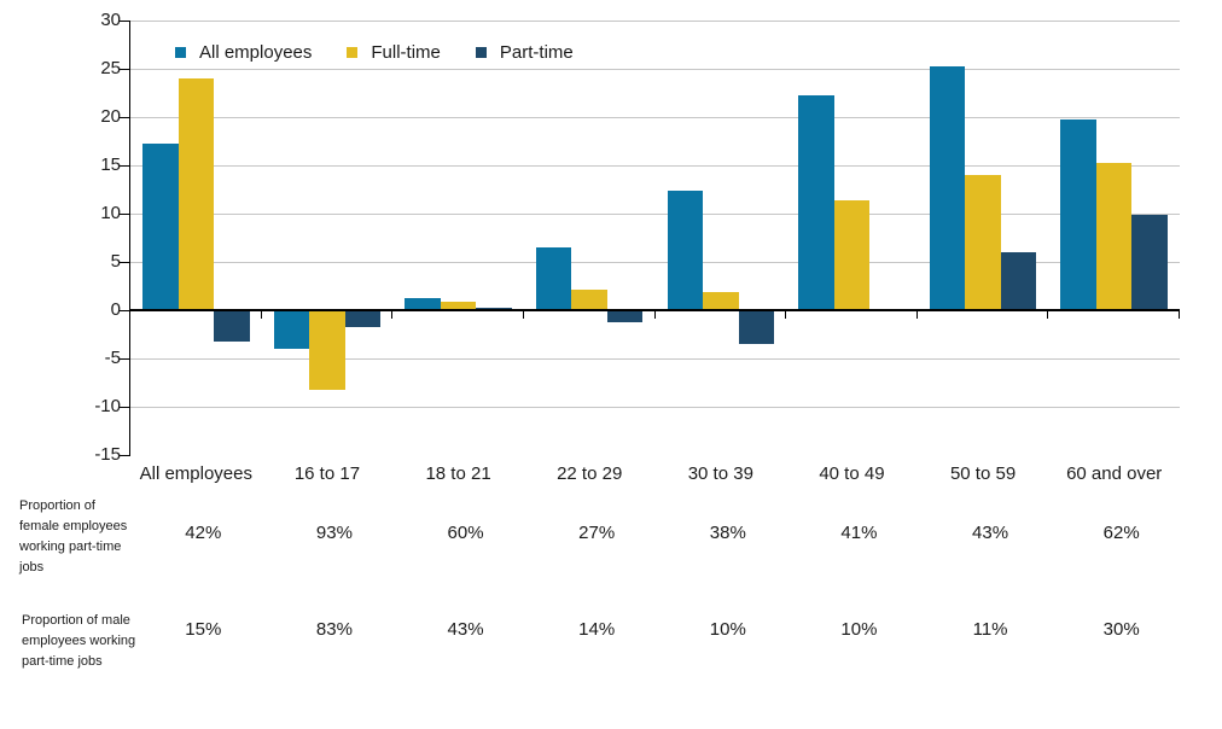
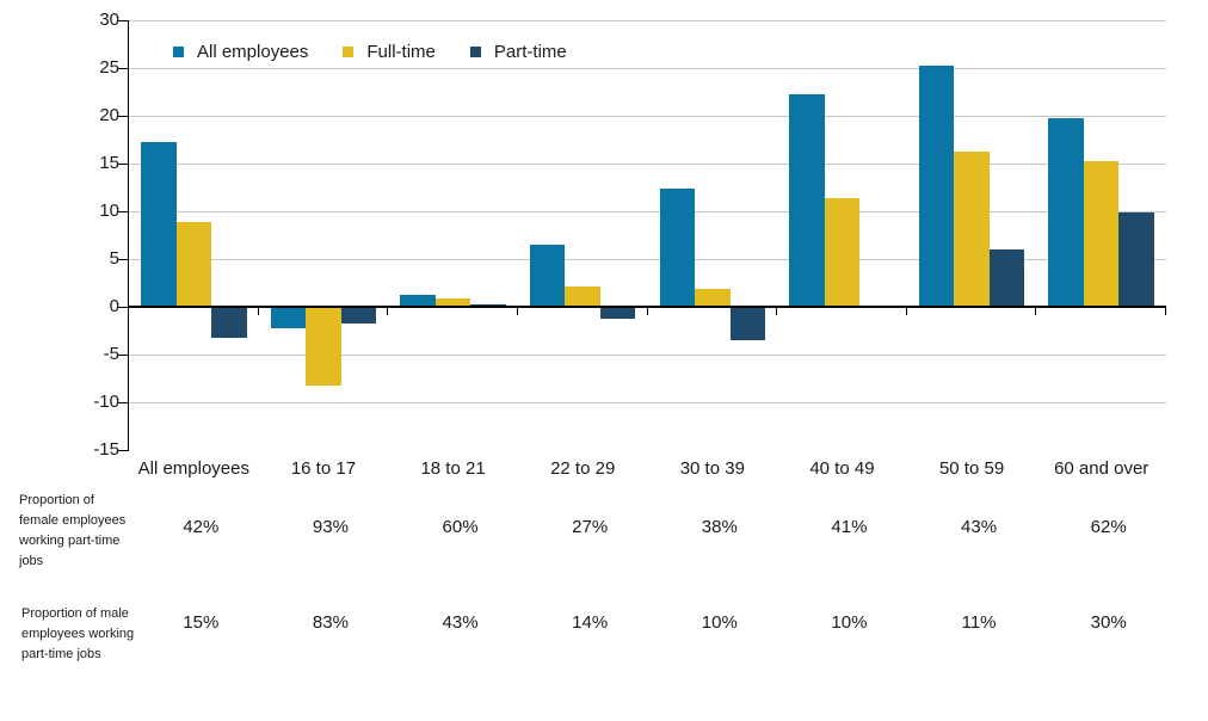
Full-time/All employees: 24 -> 9
All employees/16 to 17: -4 -> -2
Full-time/50 to 59: 14 -> 16
